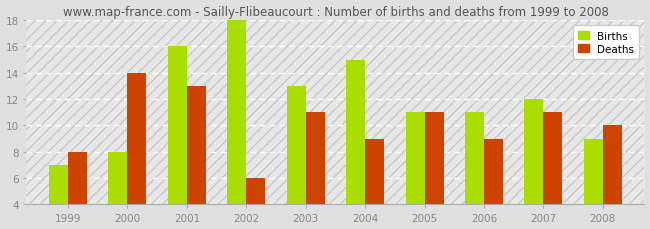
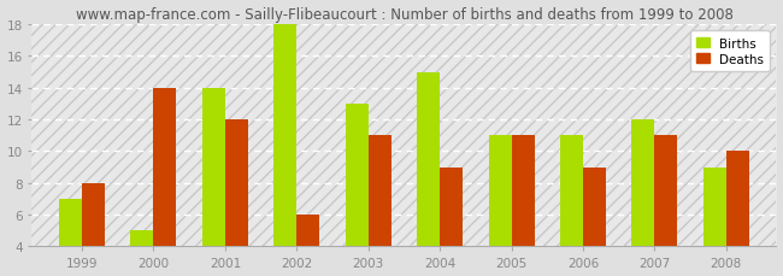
Births/2000: 8 -> 5
Births/2001: 16 -> 14
Deaths/2001: 13 -> 12
